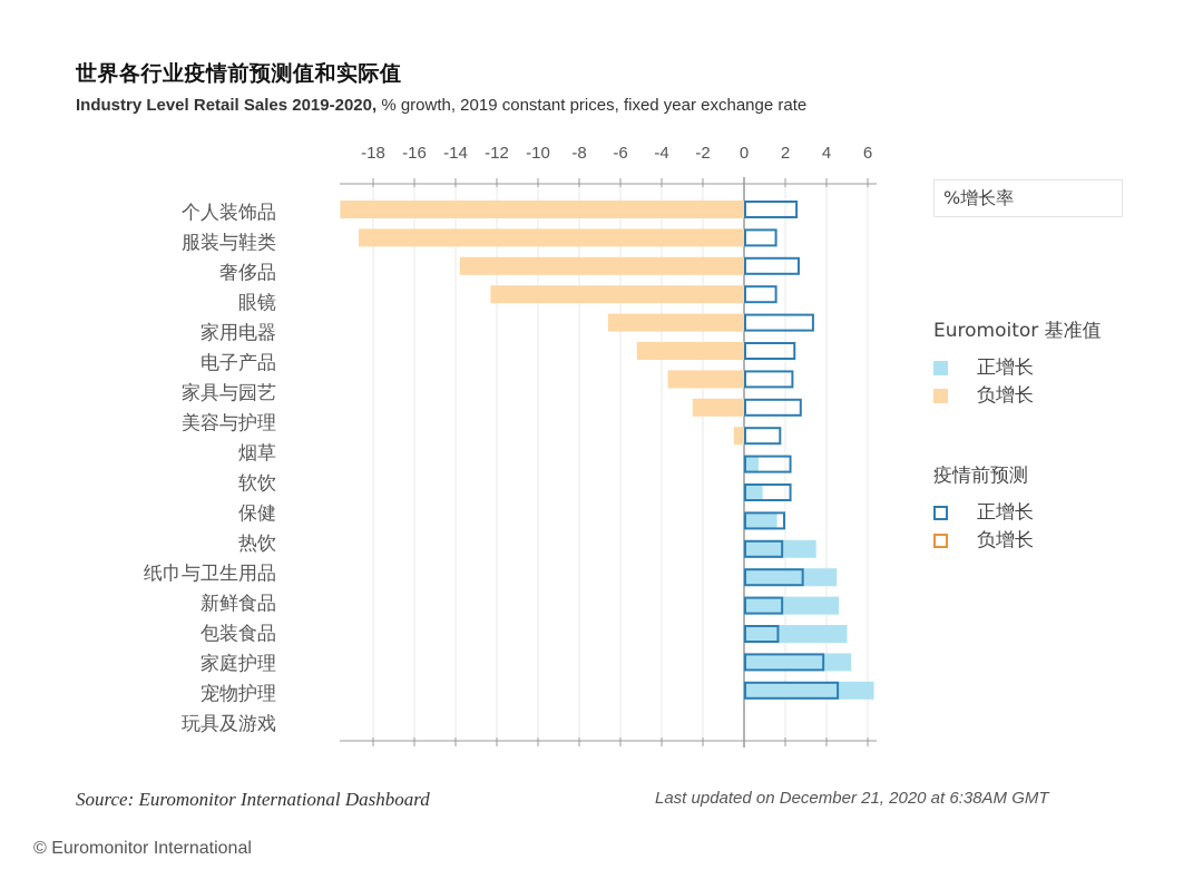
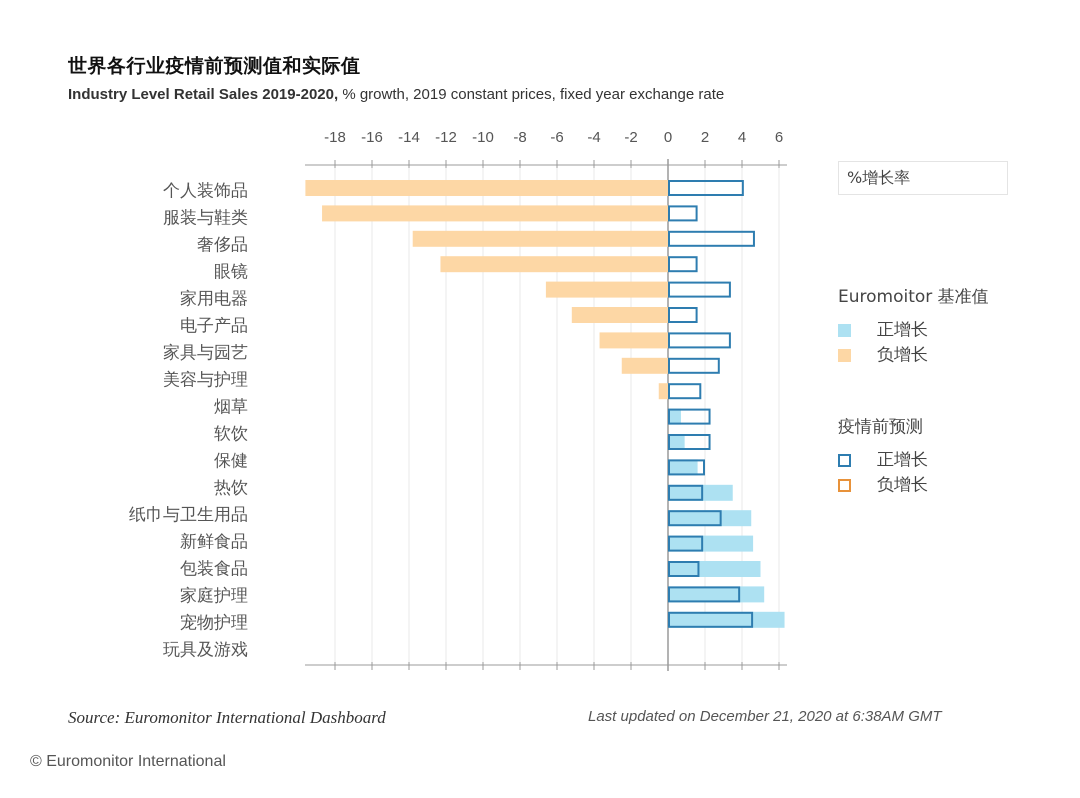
疫情前预测/个人装饰品: 2.6 -> 4.1
疫情前预测/奢侈品: 2.7 -> 4.7
疫情前预测/电子产品: 2.5 -> 1.6
疫情前预测/家具与园艺: 2.4 -> 3.4
